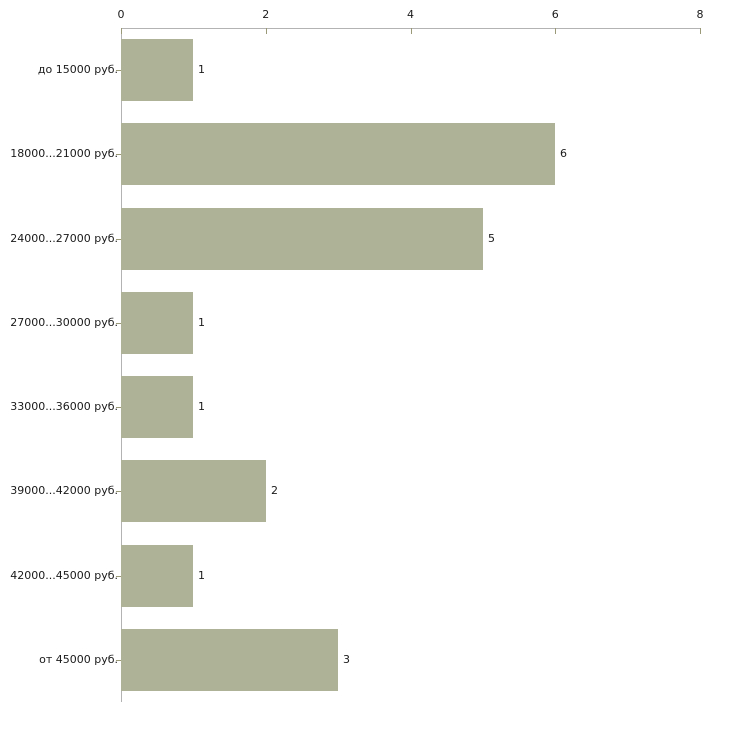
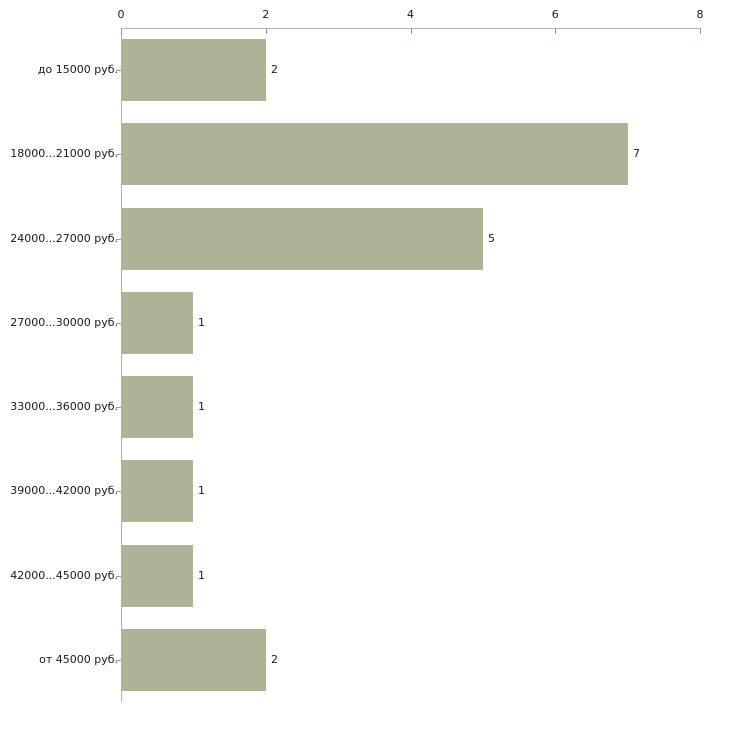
до 15000 руб.: 1 -> 2
18000...21000 руб.: 6 -> 7
39000...42000 руб.: 2 -> 1
от 45000 руб.: 3 -> 2
